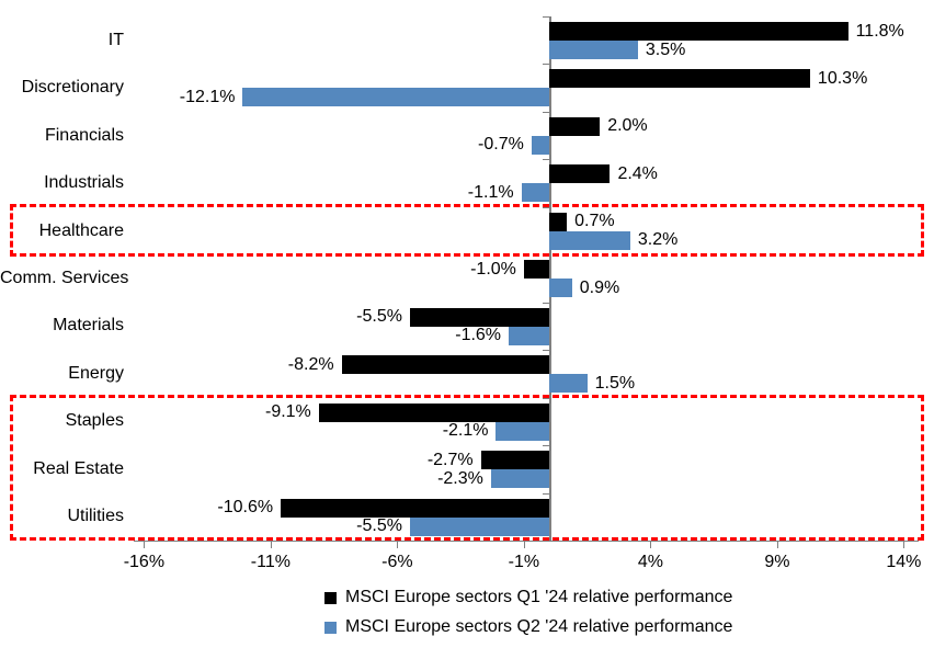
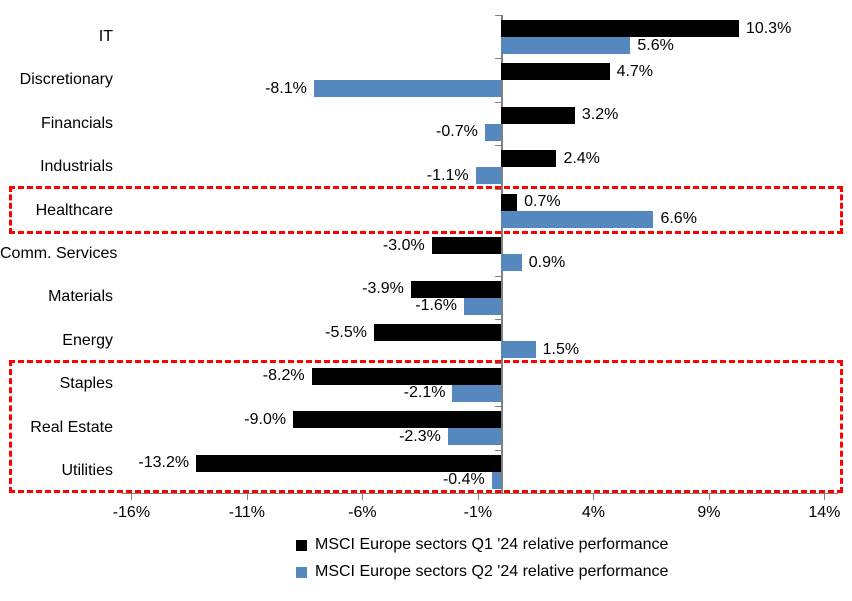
MSCI Europe sectors Q1 '24 relative performance/IT: 11.8% -> 10.3%
MSCI Europe sectors Q2 '24 relative performance/IT: 3.5% -> 5.6%
MSCI Europe sectors Q1 '24 relative performance/Discretionary: 10.3% -> 4.7%
MSCI Europe sectors Q2 '24 relative performance/Discretionary: -12.1% -> -8.1%
MSCI Europe sectors Q1 '24 relative performance/Financials: 2.0% -> 3.2%
MSCI Europe sectors Q2 '24 relative performance/Healthcare: 3.2% -> 6.6%
MSCI Europe sectors Q1 '24 relative performance/Comm. Services: -1.0% -> -3.0%
MSCI Europe sectors Q1 '24 relative performance/Materials: -5.5% -> -3.9%
MSCI Europe sectors Q1 '24 relative performance/Energy: -8.2% -> -5.5%
MSCI Europe sectors Q1 '24 relative performance/Staples: -9.1% -> -8.2%
MSCI Europe sectors Q1 '24 relative performance/Real Estate: -2.7% -> -9.0%
MSCI Europe sectors Q1 '24 relative performance/Utilities: -10.6% -> -13.2%
MSCI Europe sectors Q2 '24 relative performance/Utilities: -5.5% -> -0.4%
